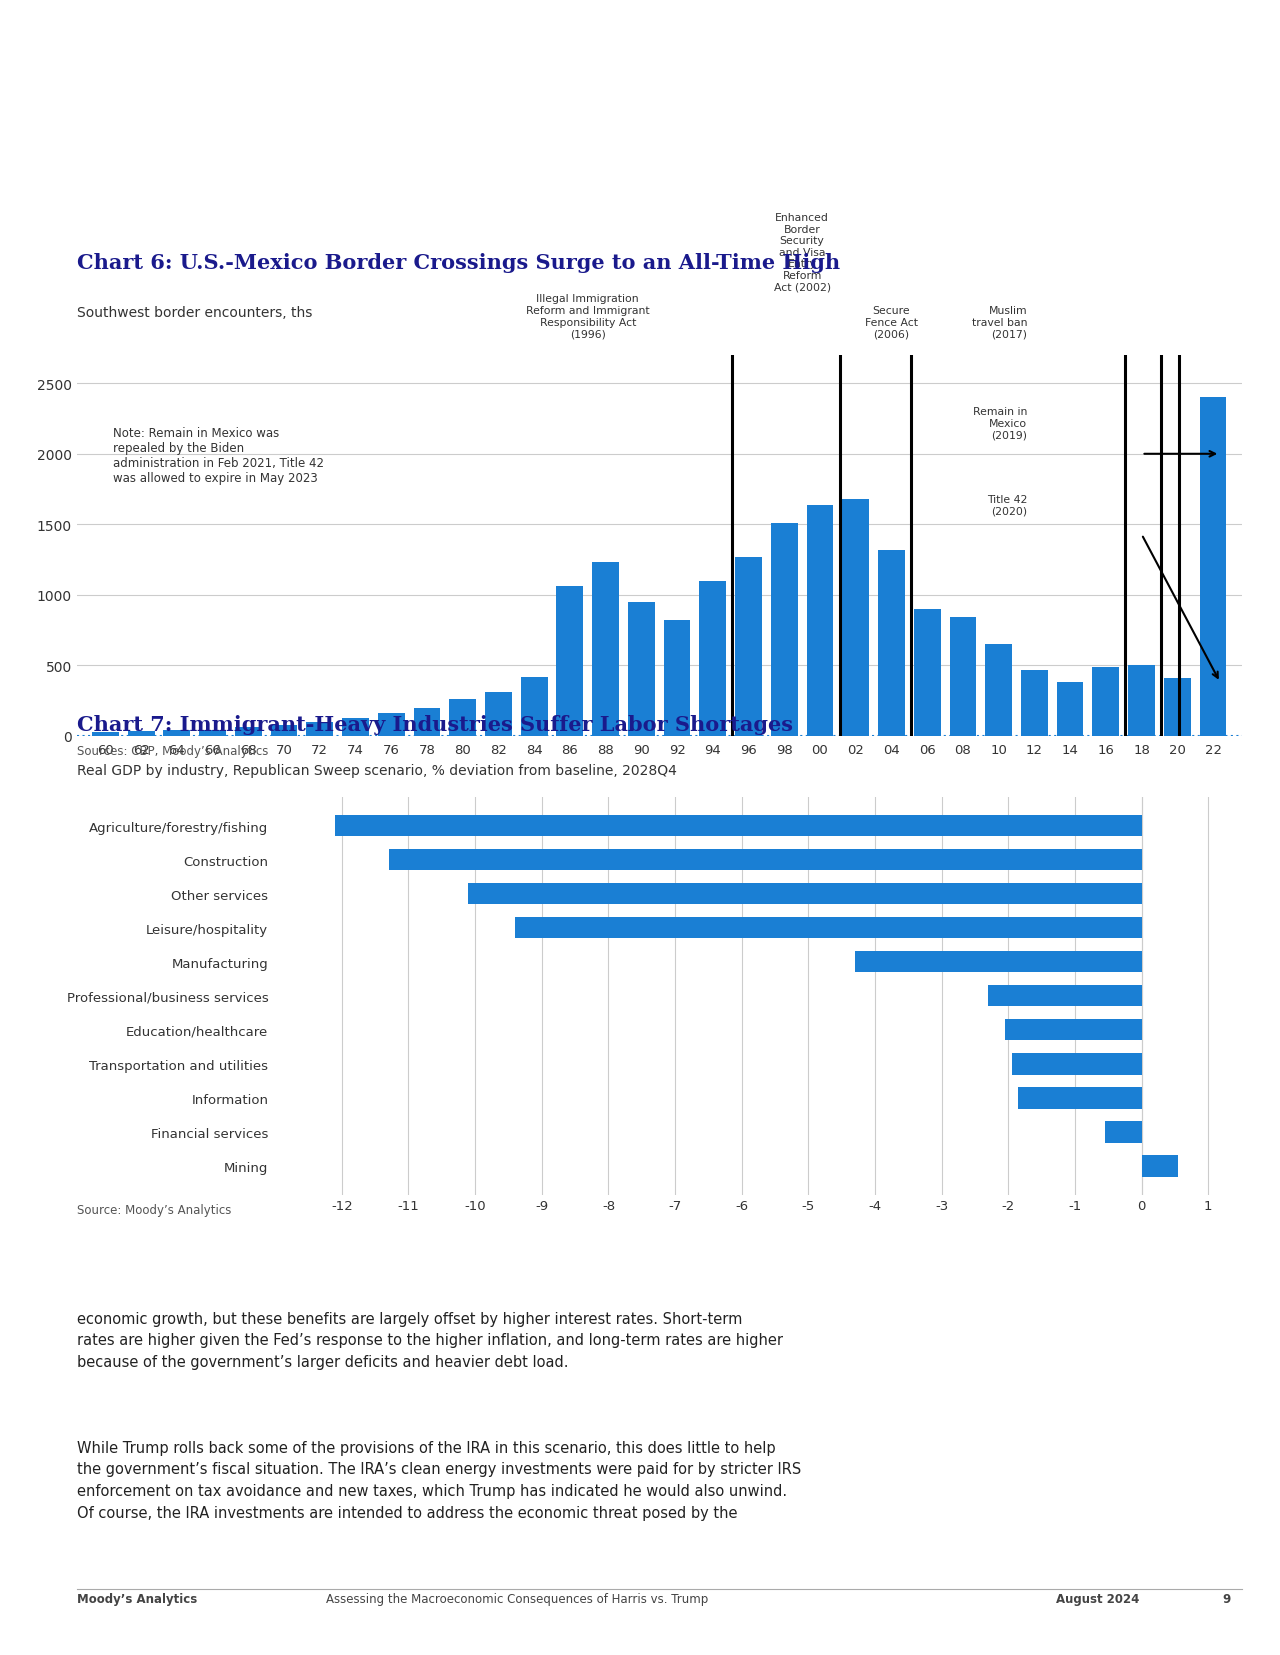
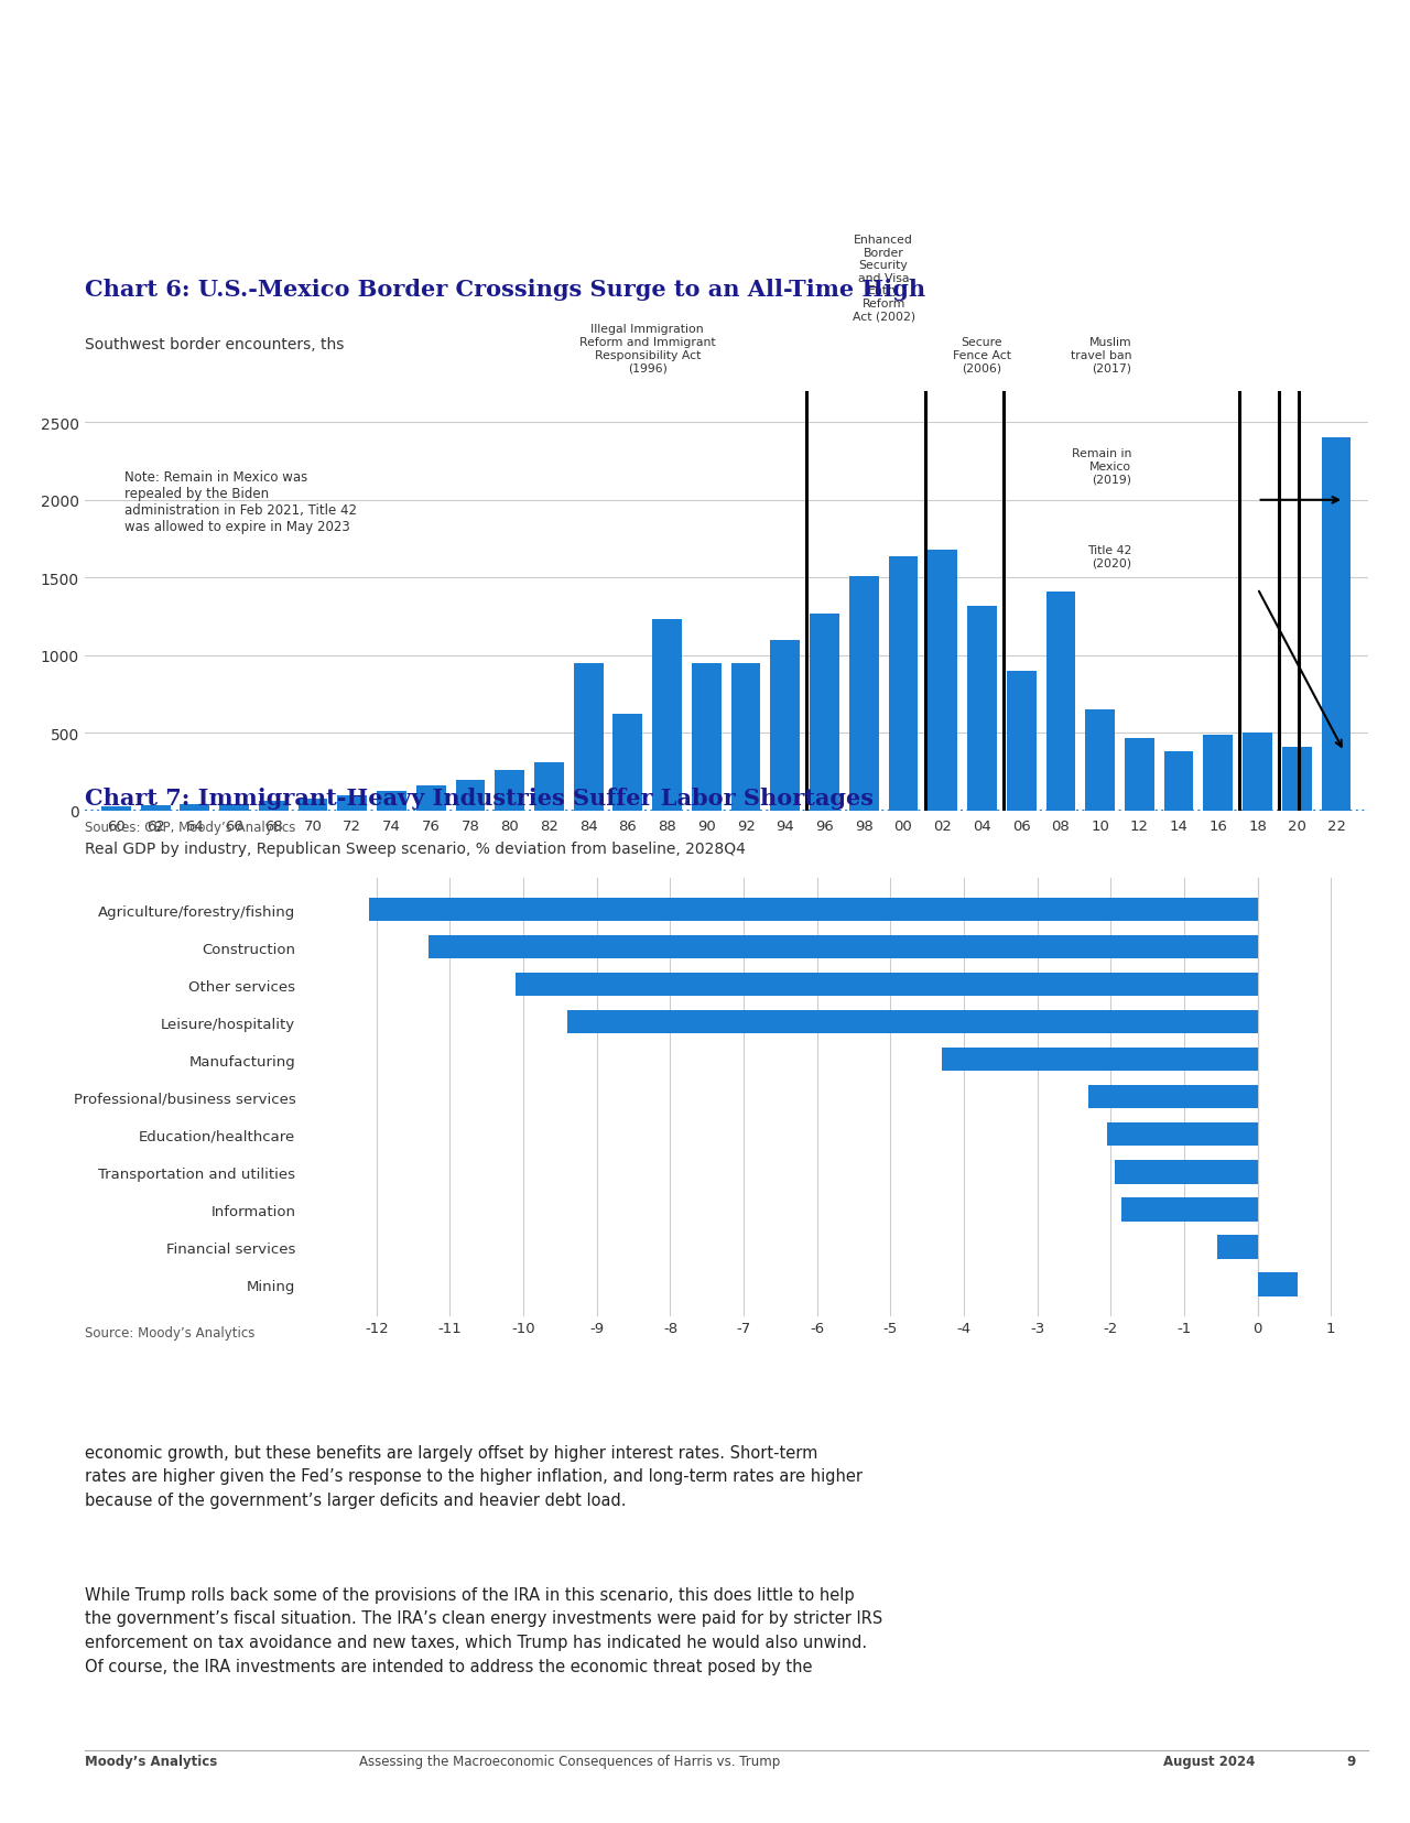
84: 420 -> 950
86: 1060 -> 620
92: 820 -> 950
08: 840 -> 1410
